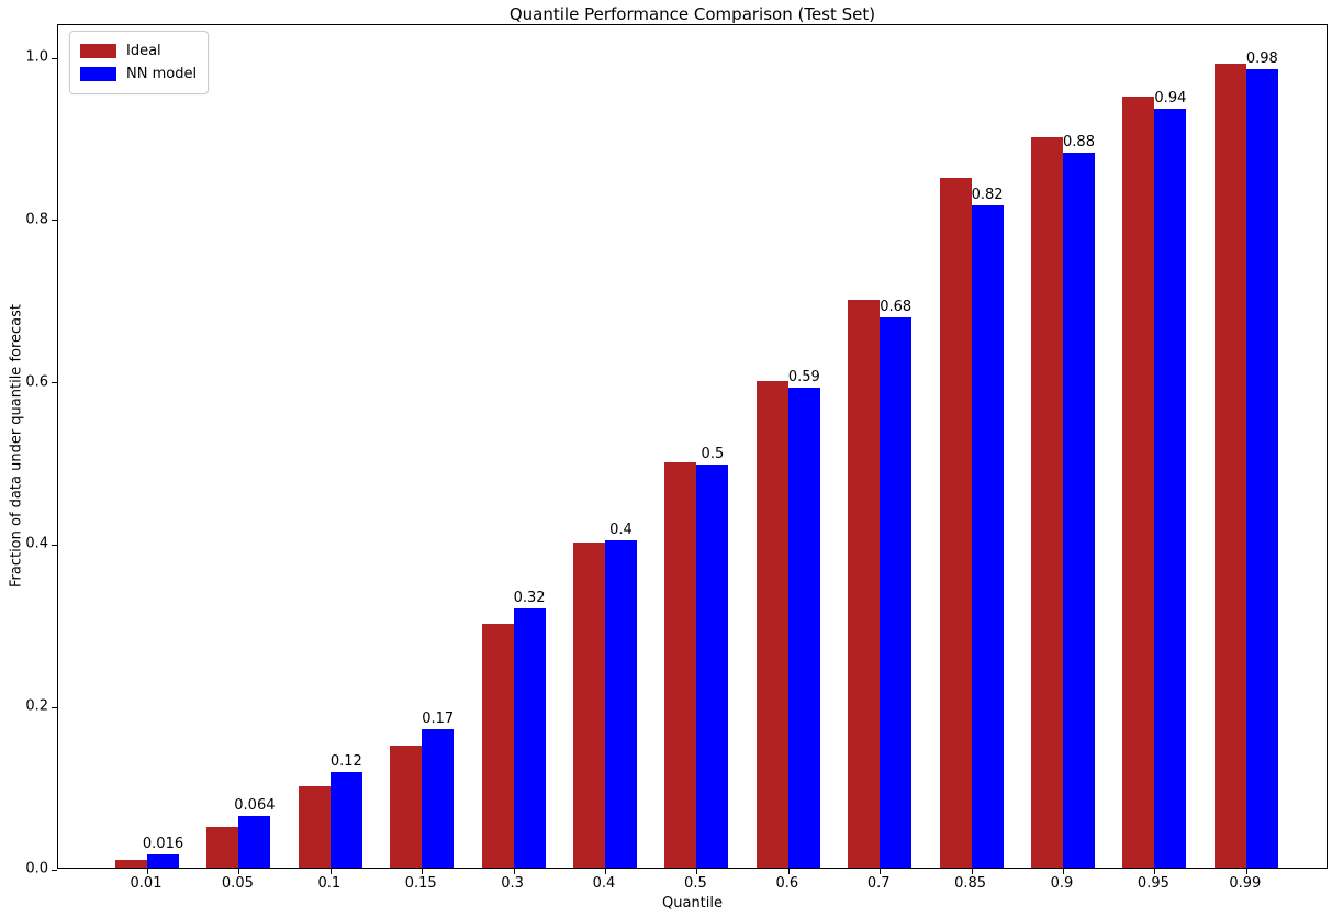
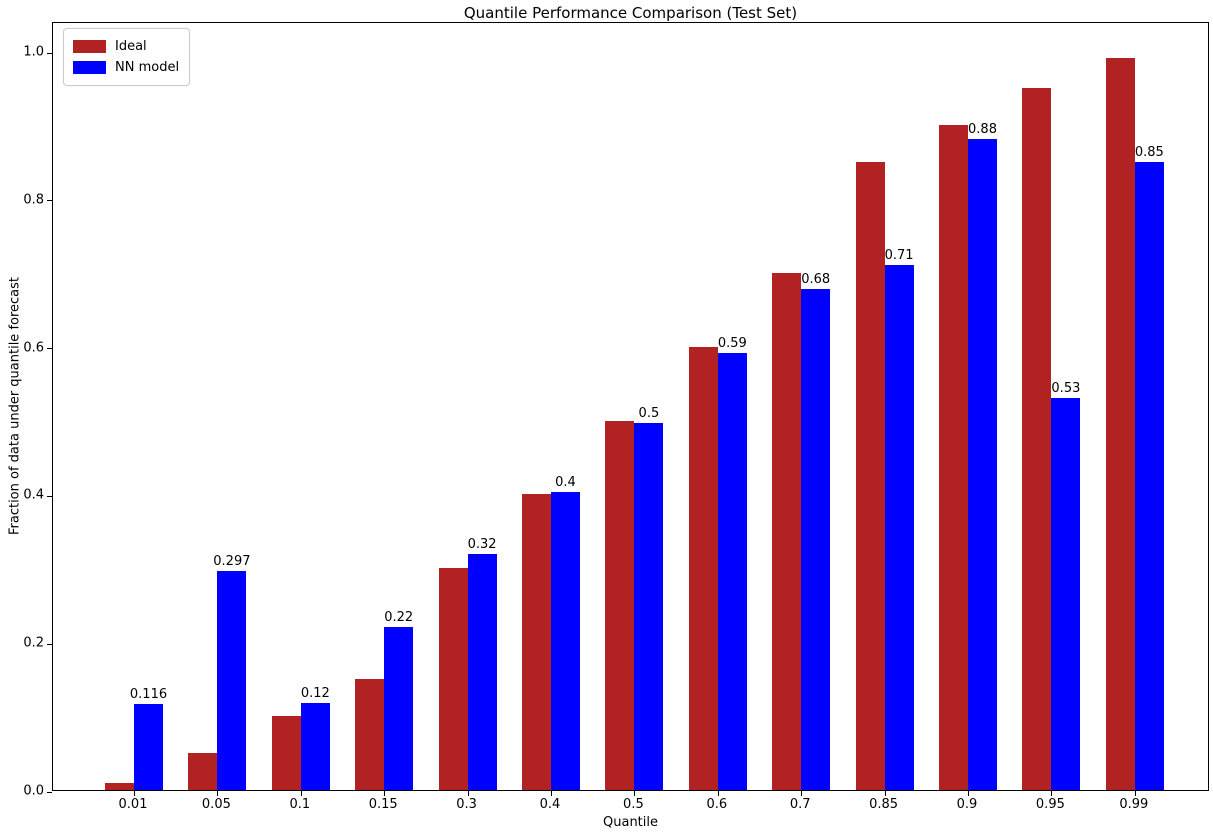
NN model/0.01: 0.016 -> 0.116
NN model/0.05: 0.064 -> 0.297
NN model/0.15: 0.17 -> 0.22
NN model/0.85: 0.82 -> 0.71
NN model/0.95: 0.94 -> 0.53
NN model/0.99: 0.98 -> 0.85
